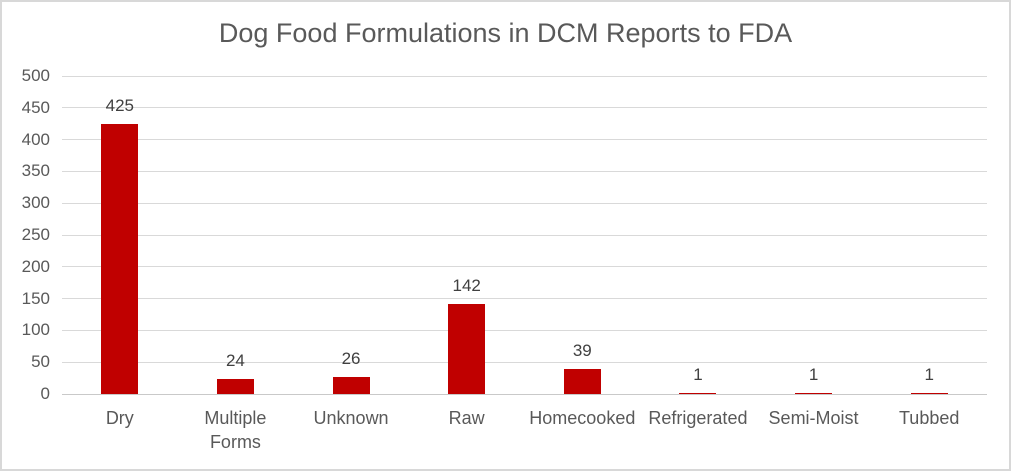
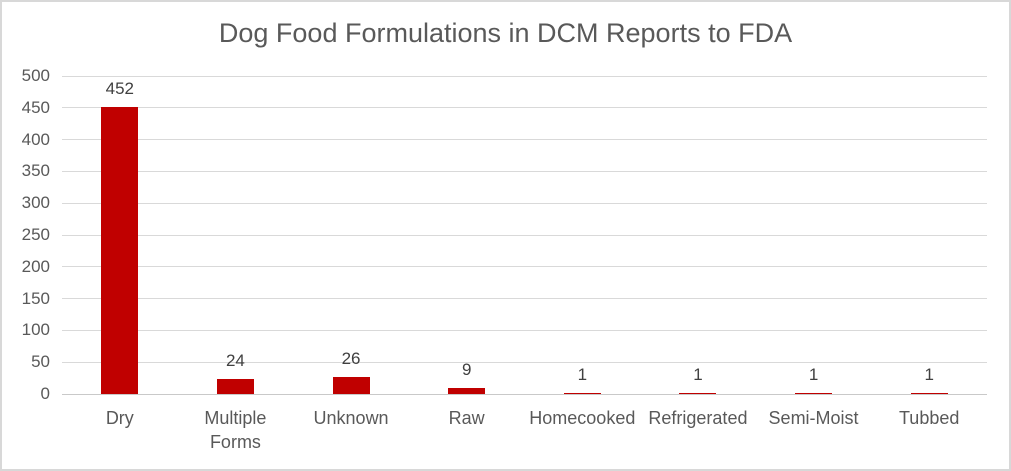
Dry: 425 -> 452
Raw: 142 -> 9
Homecooked: 39 -> 1
